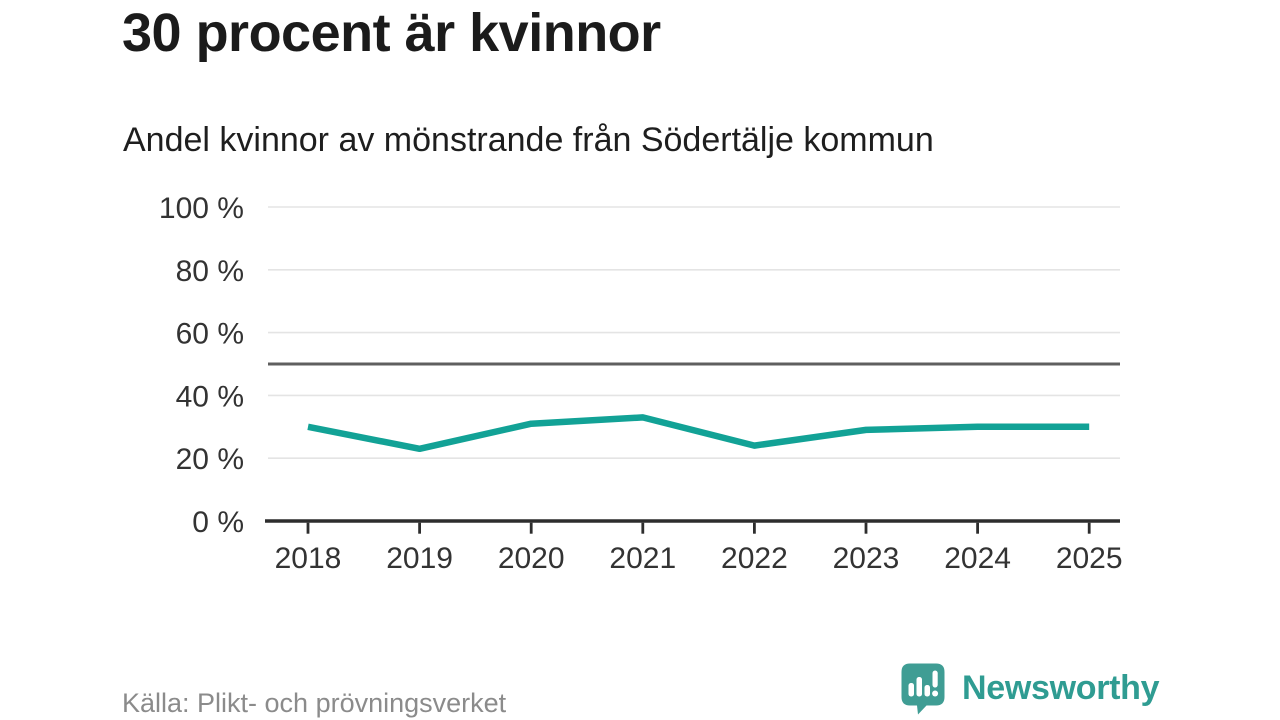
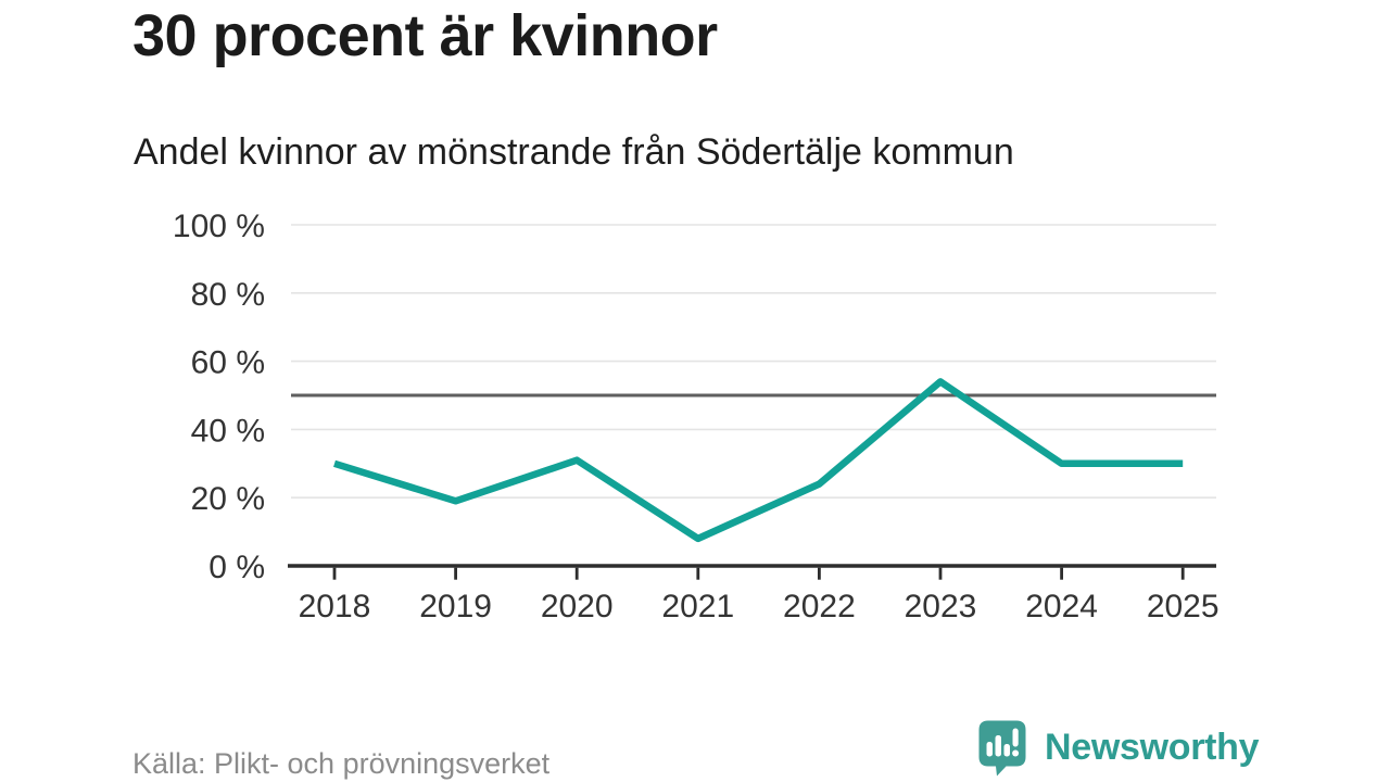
2019: 23% -> 19%
2021: 33% -> 8%
2023: 29% -> 54%
